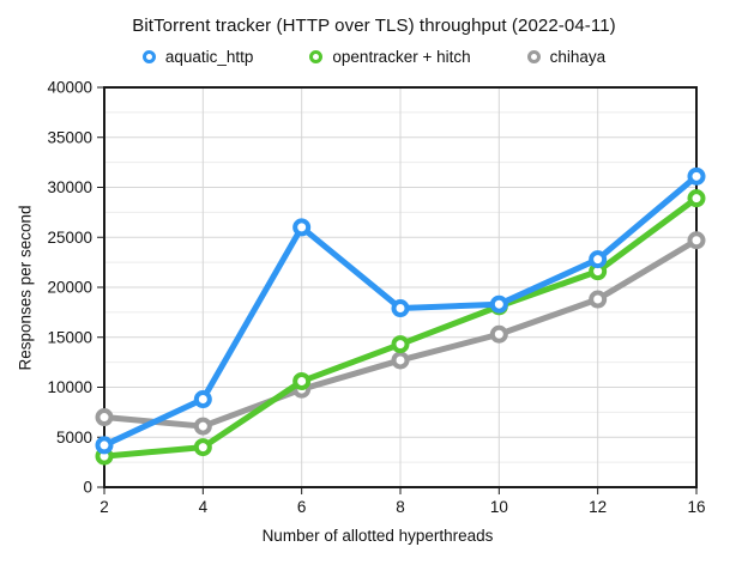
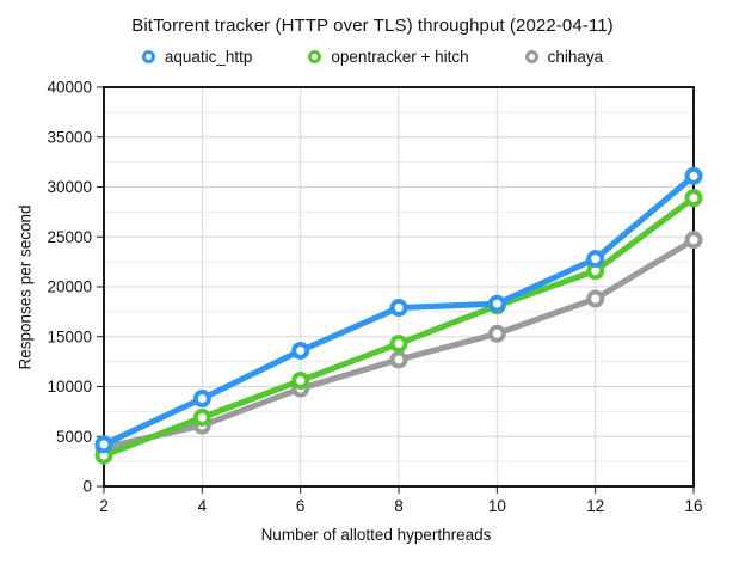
chihaya/2: 7000 -> 4000
opentracker + hitch/4: 4000 -> 7000
aquatic_http/6: 26000 -> 14000
